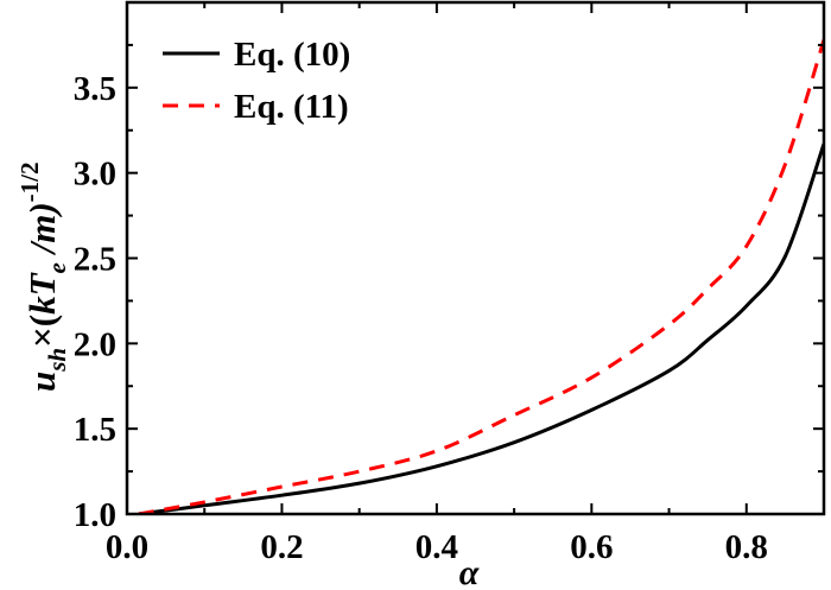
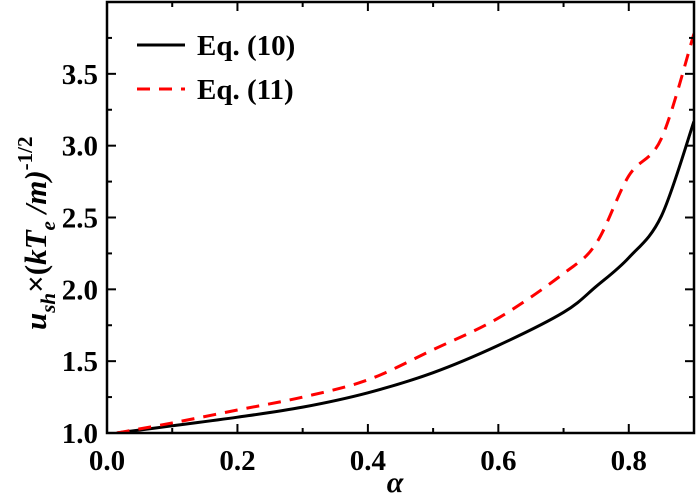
Eq. (11)/0.8: 2.57 -> 2.79
